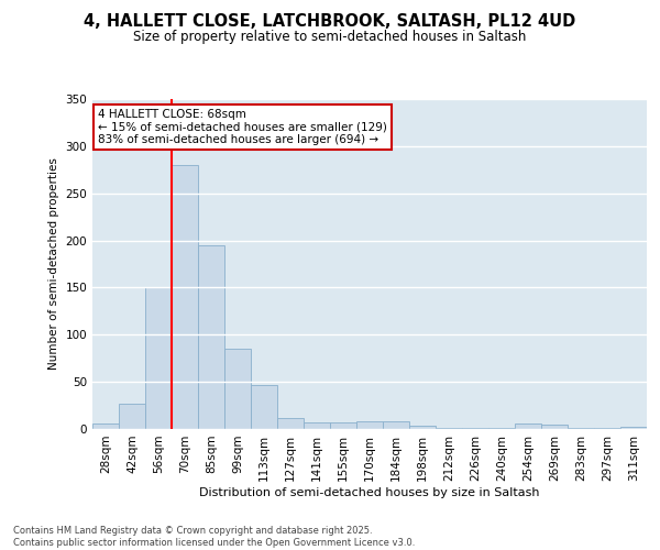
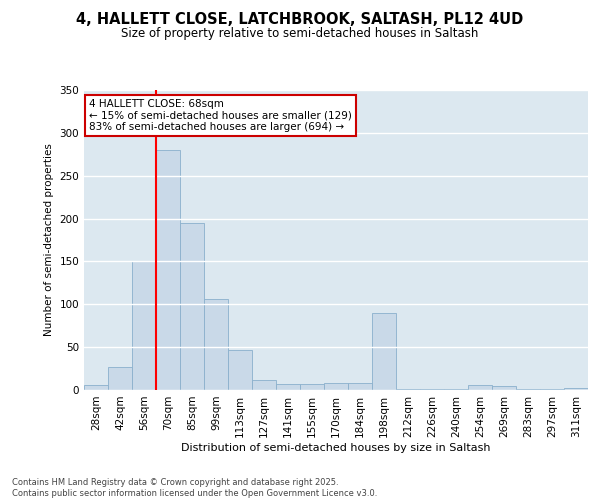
99sqm: 85 -> 106
198sqm: 3 -> 90
